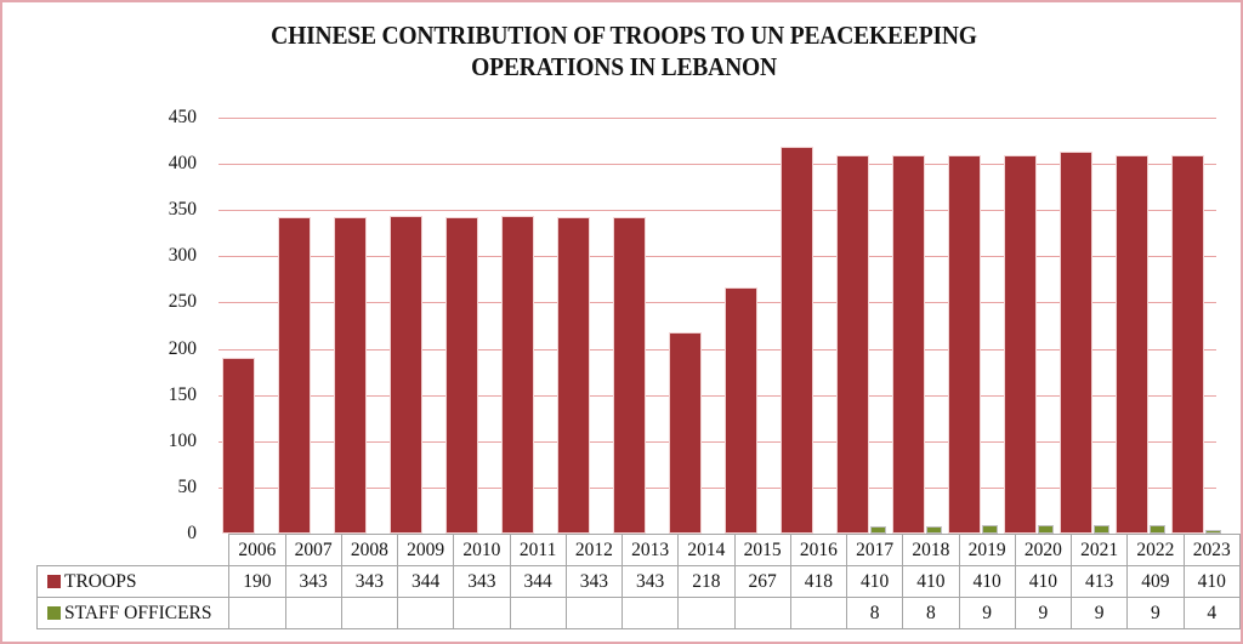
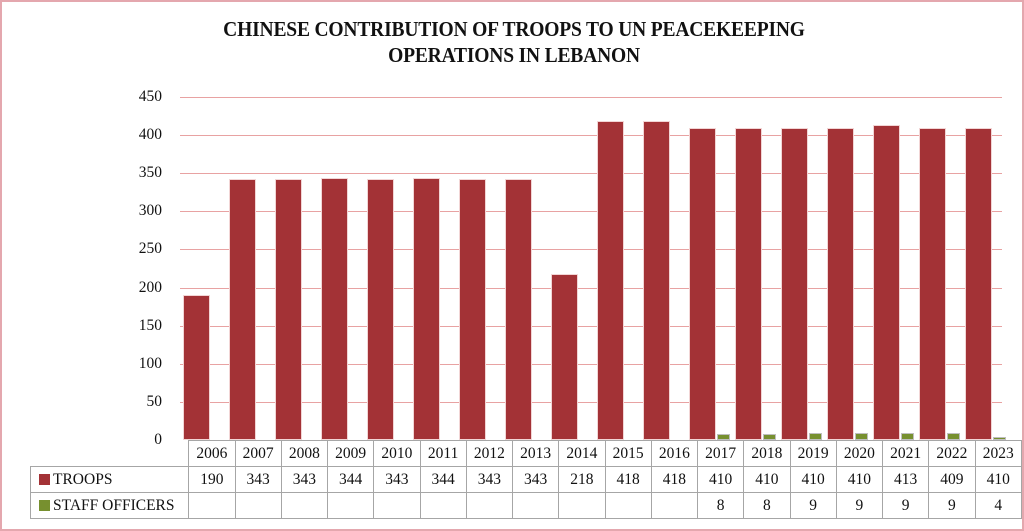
TROOPS/2015: 267 -> 418
